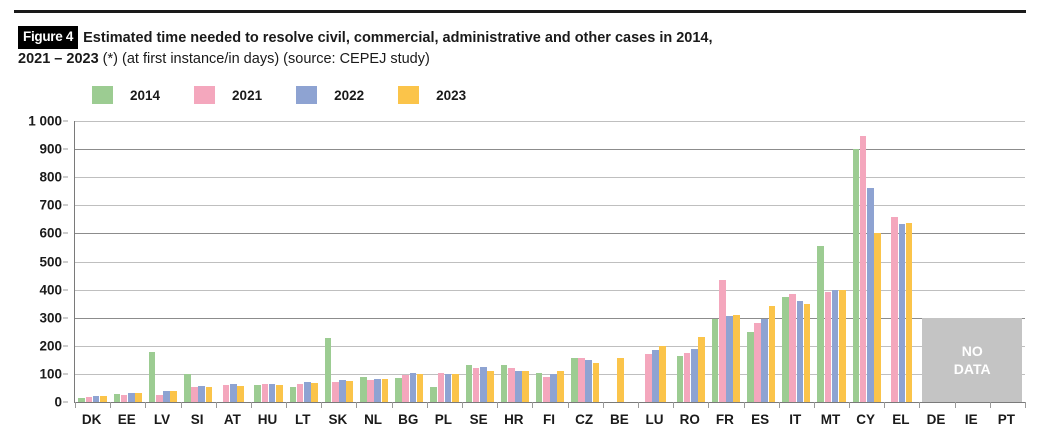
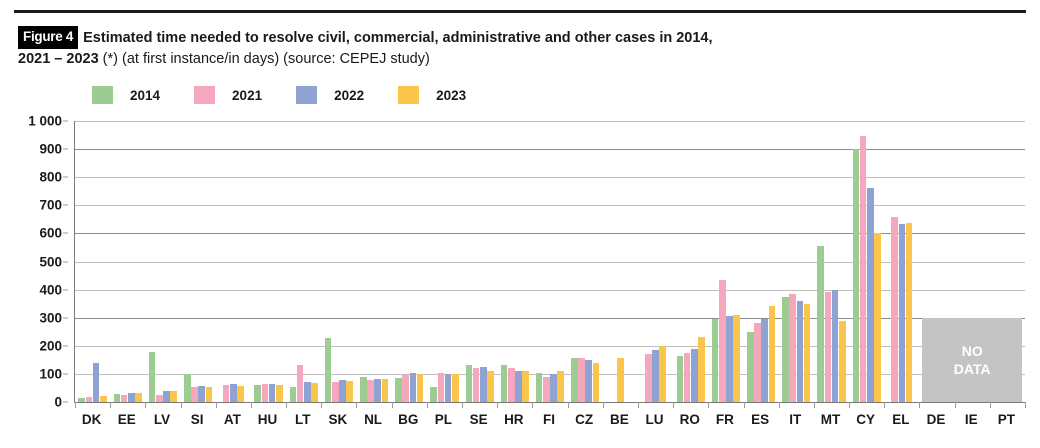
2022/DK: 20 -> 140
2021/LT: 60 -> 130
2023/MT: 400 -> 290
